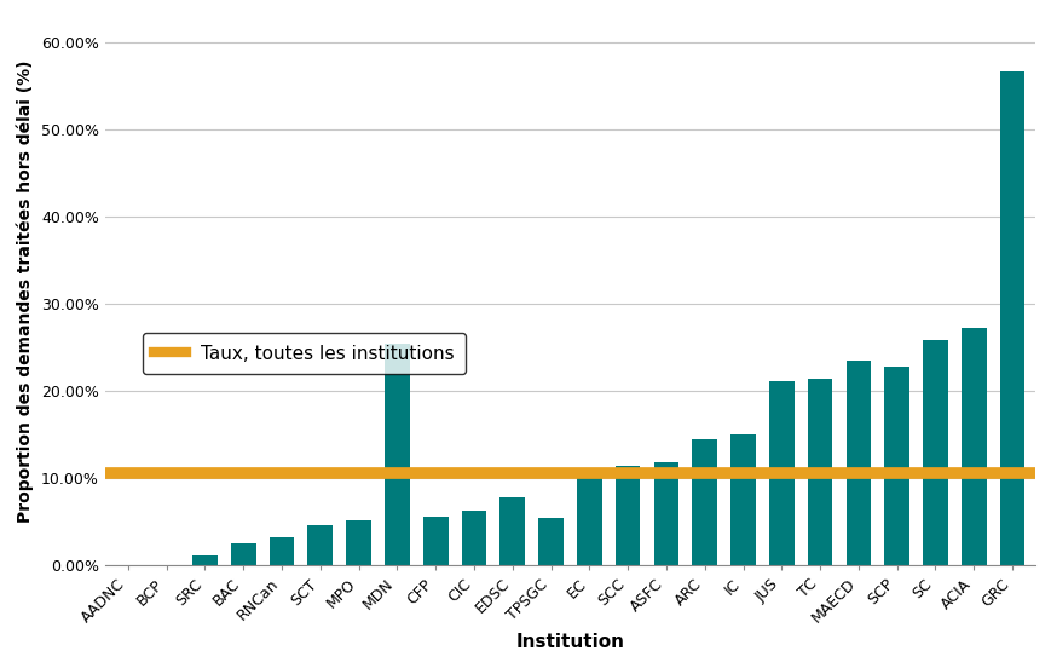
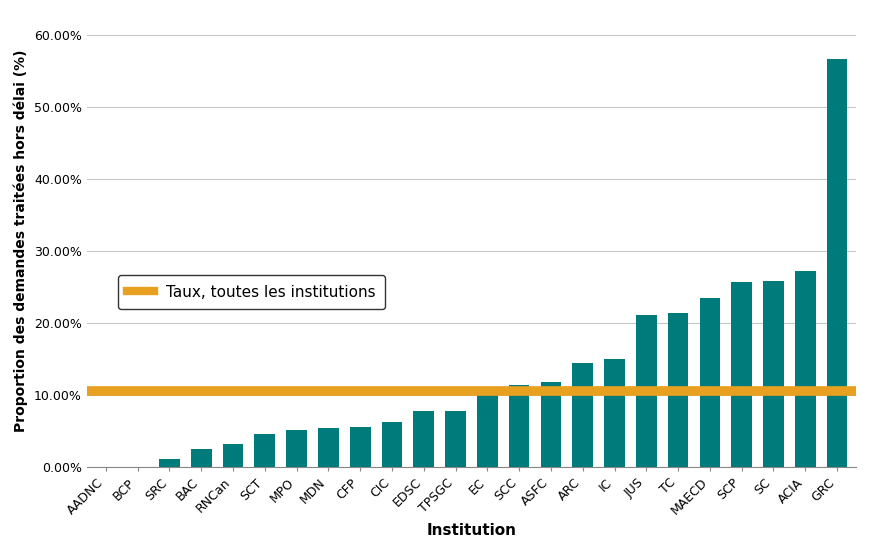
MDN: 25.4% -> 5.5%
TPSGC: 5.4% -> 7.8%
SCP: 22.8% -> 25.8%
